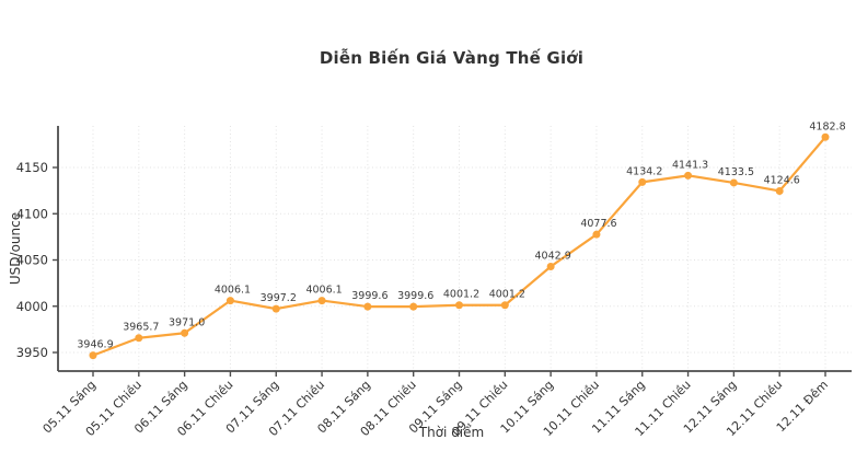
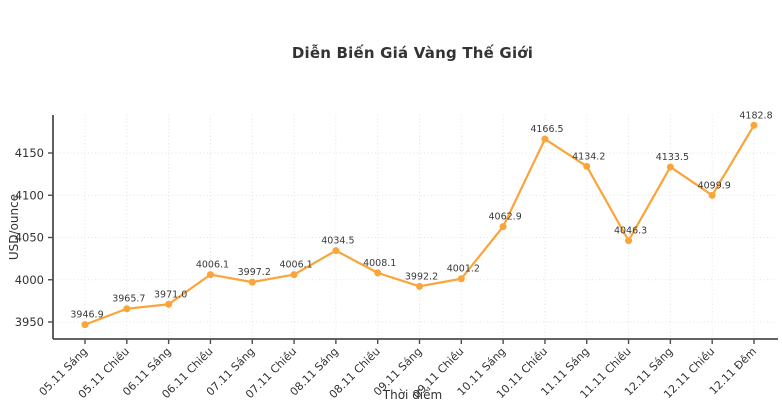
08.11 Sáng: 3999.6 -> 4034.5
08.11 Chiều: 3999.6 -> 4008.1
09.11 Sáng: 4001.2 -> 3992.2
10.11 Sáng: 4042.9 -> 4062.9
10.11 Chiều: 4077.6 -> 4166.5
11.11 Chiều: 4141.3 -> 4046.3
12.11 Chiều: 4124.6 -> 4099.9
